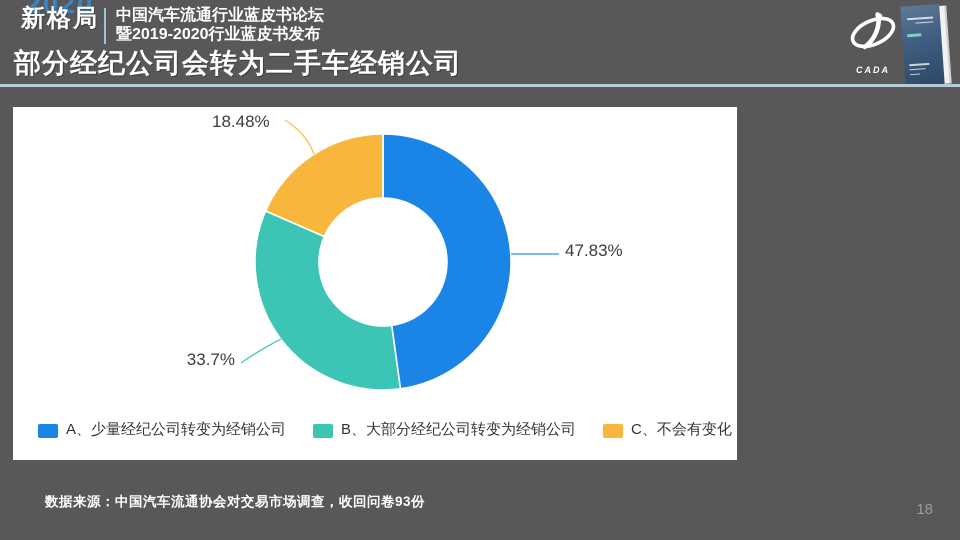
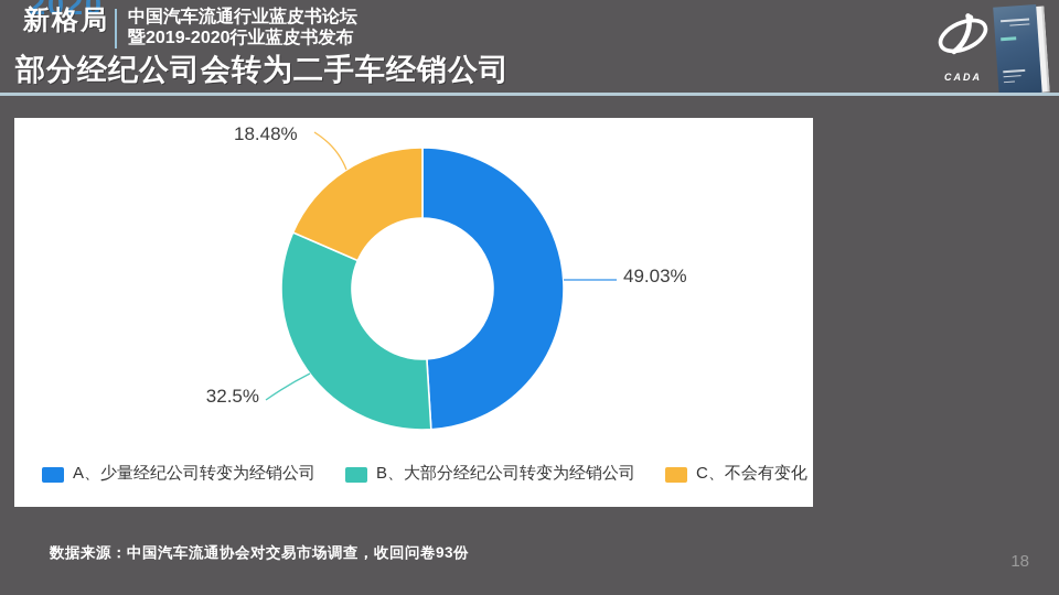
A、少量经纪公司转变为经销公司: 47.83% -> 49.03%
B、大部分经纪公司转变为经销公司: 33.7% -> 32.5%
